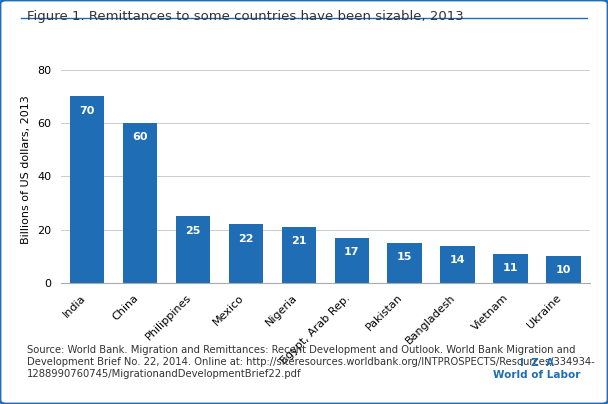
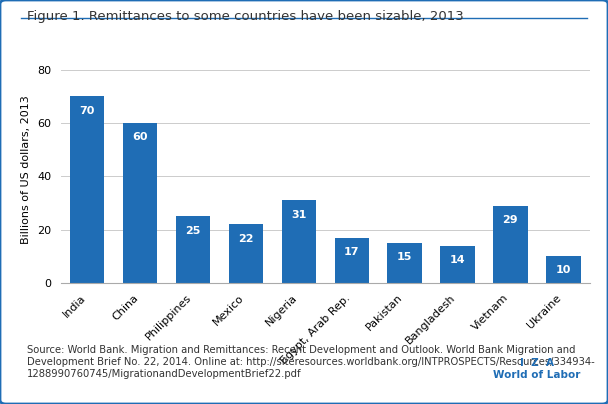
Nigeria: 21 -> 31
Vietnam: 11 -> 29
